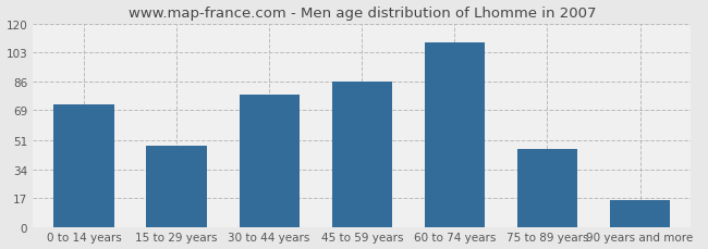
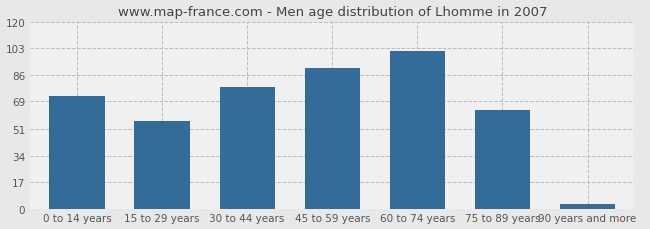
15 to 29 years: 48 -> 56
45 to 59 years: 86 -> 90
60 to 74 years: 109 -> 101
75 to 89 years: 46 -> 63
90 years and more: 16 -> 3
